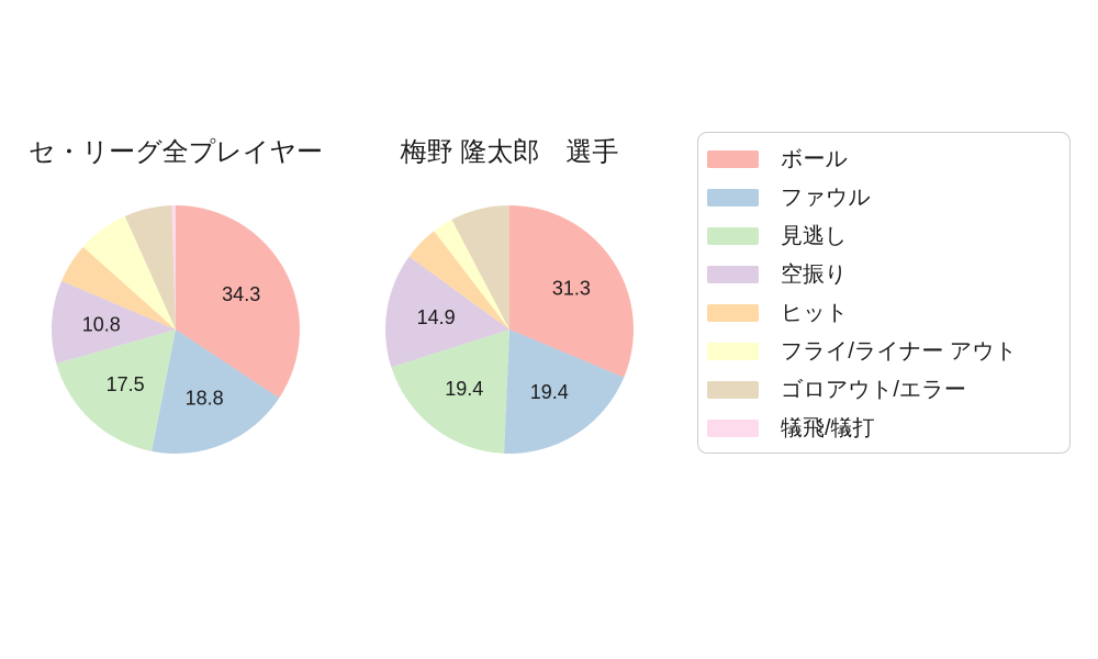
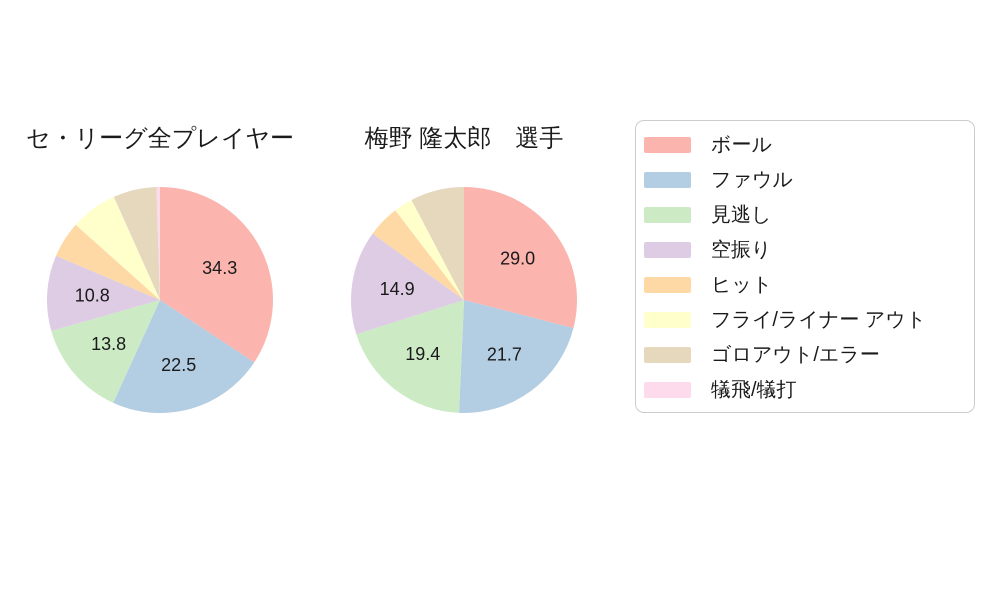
セ・リーグ全プレイヤー/ファウル: 18.8 -> 22.5
セ・リーグ全プレイヤー/見逃し: 17.5 -> 13.8
梅野 隆太郎 選手/ボール: 31.3 -> 29.0
梅野 隆太郎 選手/ファウル: 19.4 -> 21.7
